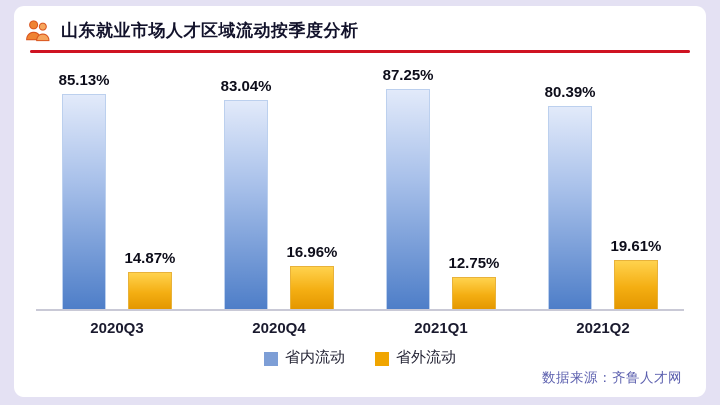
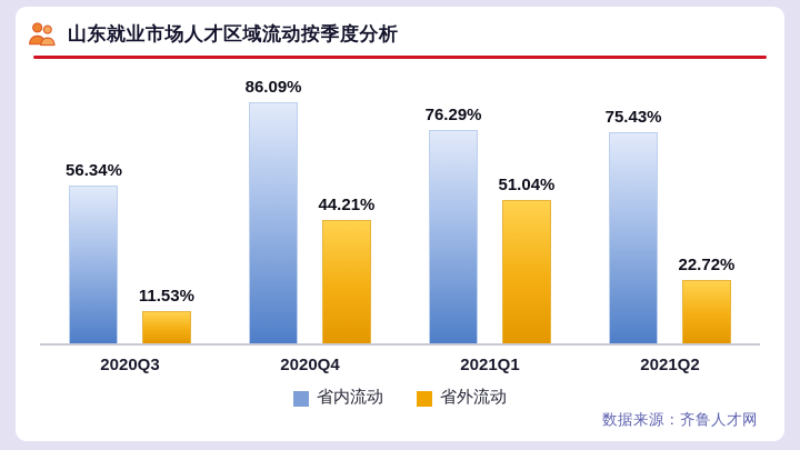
省内流动/2020Q3: 85.13% -> 56.34%
省外流动/2020Q3: 14.87% -> 11.53%
省内流动/2020Q4: 83.04% -> 86.09%
省外流动/2020Q4: 16.96% -> 44.21%
省内流动/2021Q1: 87.25% -> 76.29%
省外流动/2021Q1: 12.75% -> 51.04%
省内流动/2021Q2: 80.39% -> 75.43%
省外流动/2021Q2: 19.61% -> 22.72%
